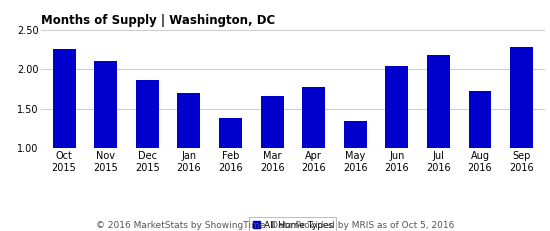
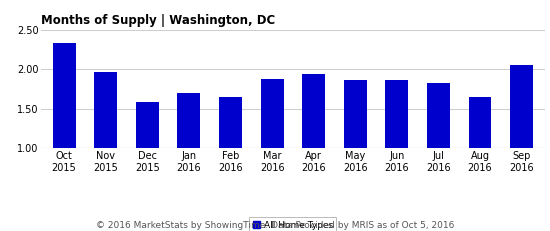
Oct 2015: 2.26 -> 2.33
Nov 2015: 2.10 -> 1.97
Dec 2015: 1.86 -> 1.58
Feb 2016: 1.38 -> 1.65
Mar 2016: 1.66 -> 1.88
Apr 2016: 1.78 -> 1.94
May 2016: 1.34 -> 1.86
Jun 2016: 2.04 -> 1.86
Jul 2016: 2.18 -> 1.83
Aug 2016: 1.72 -> 1.65
Sep 2016: 2.28 -> 2.06
